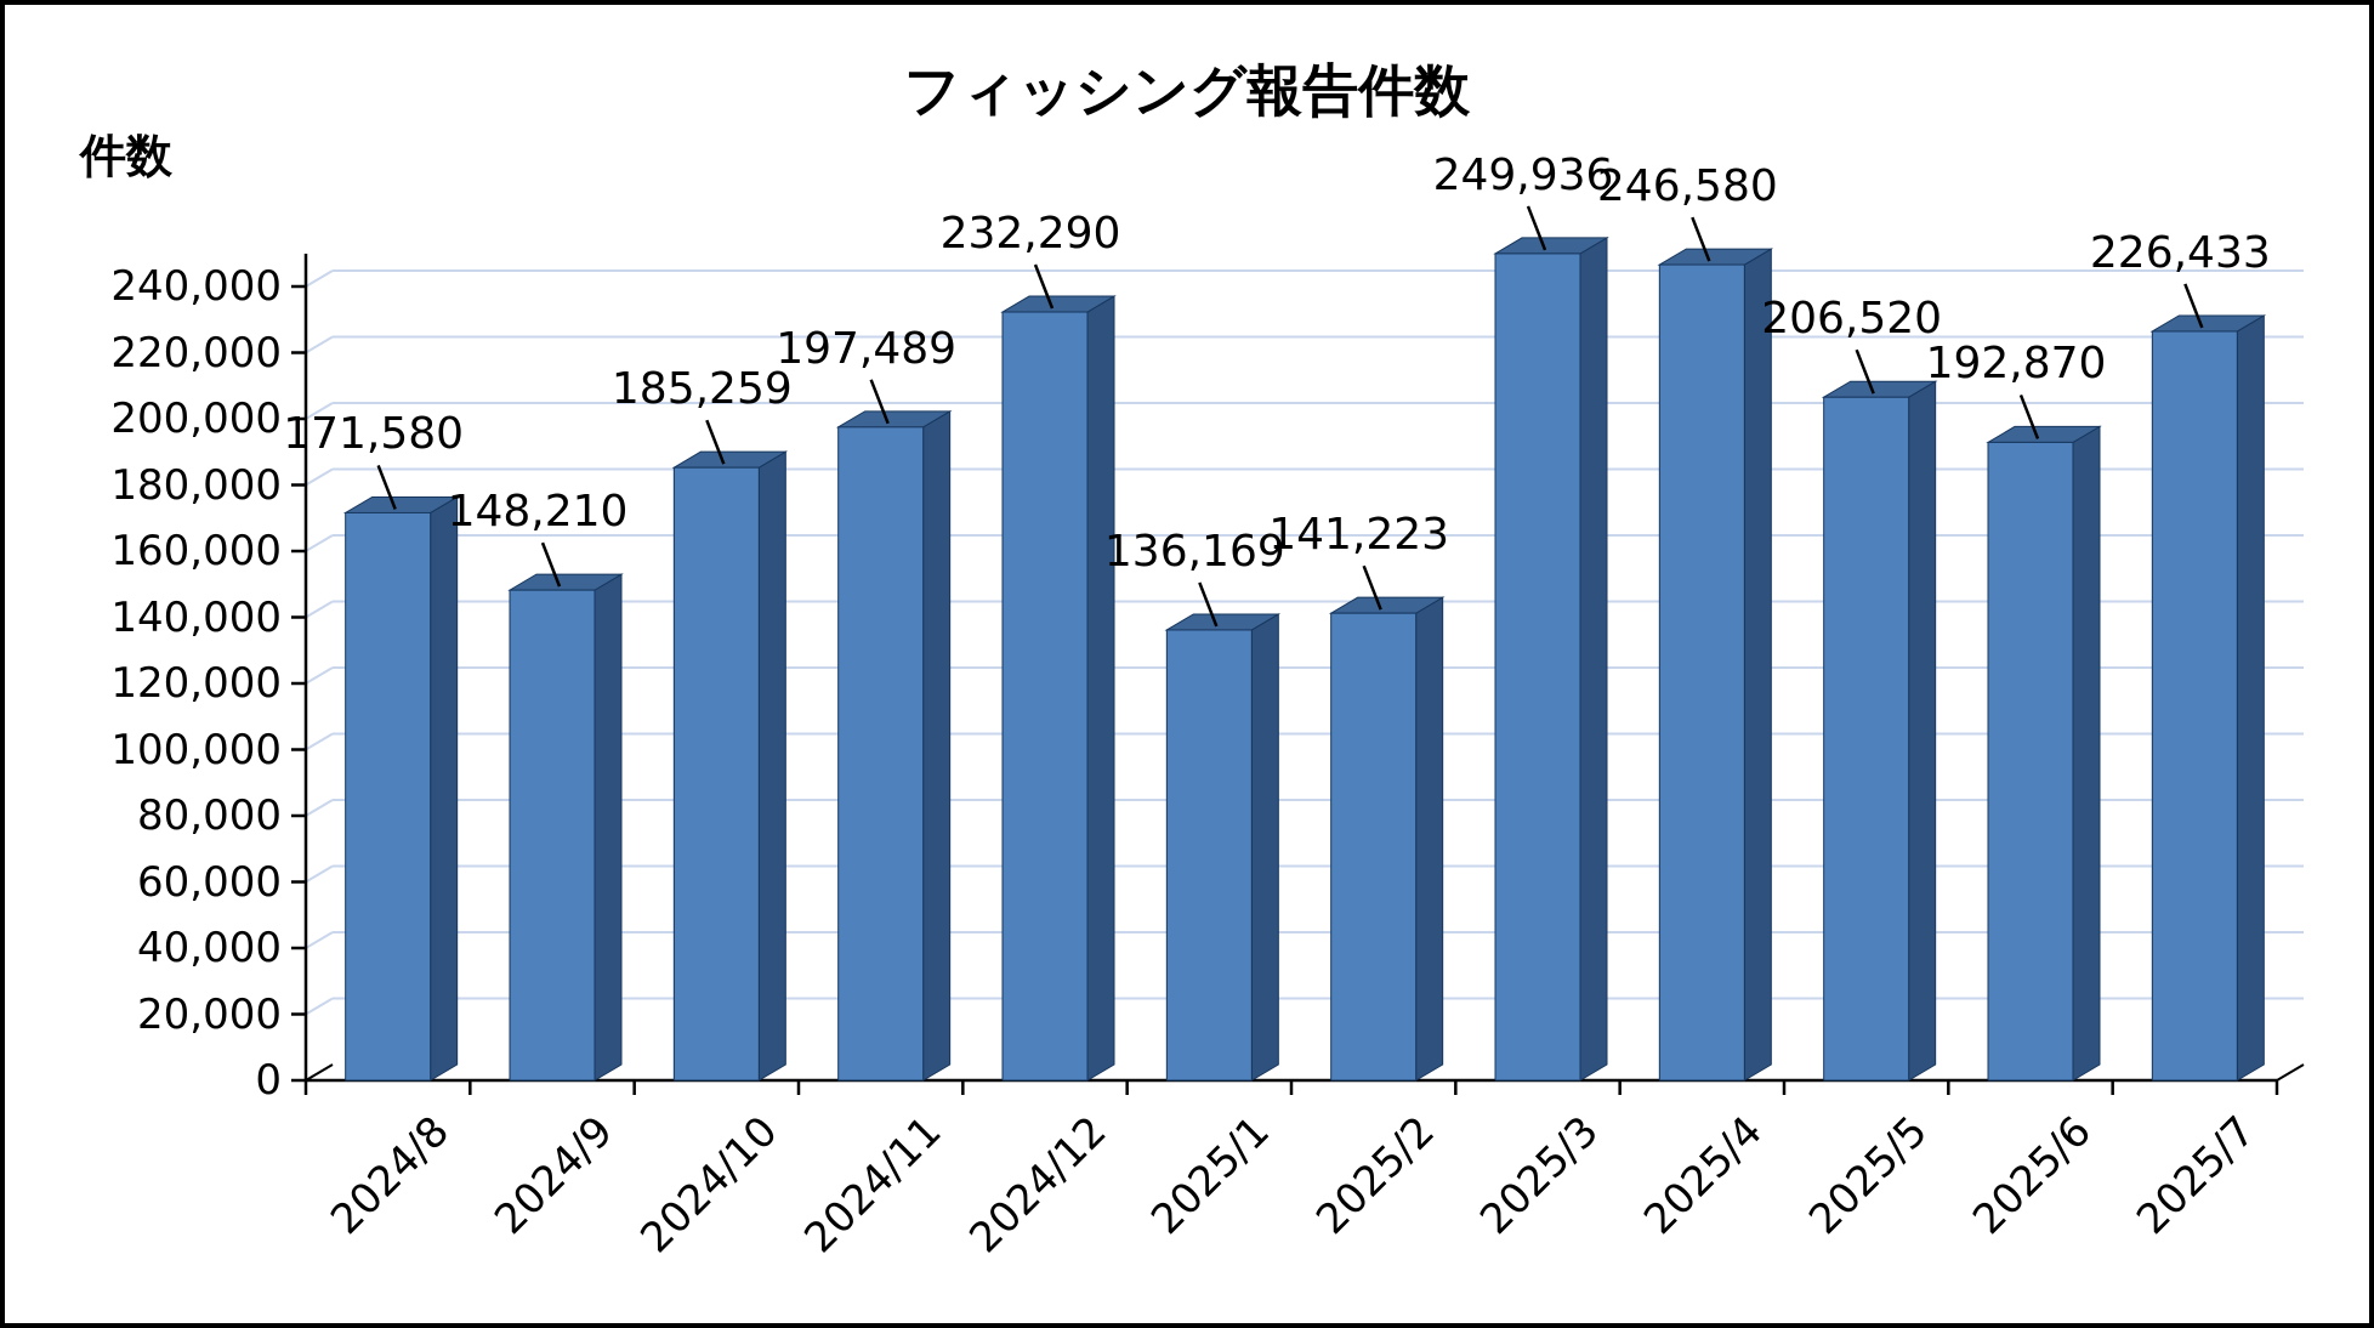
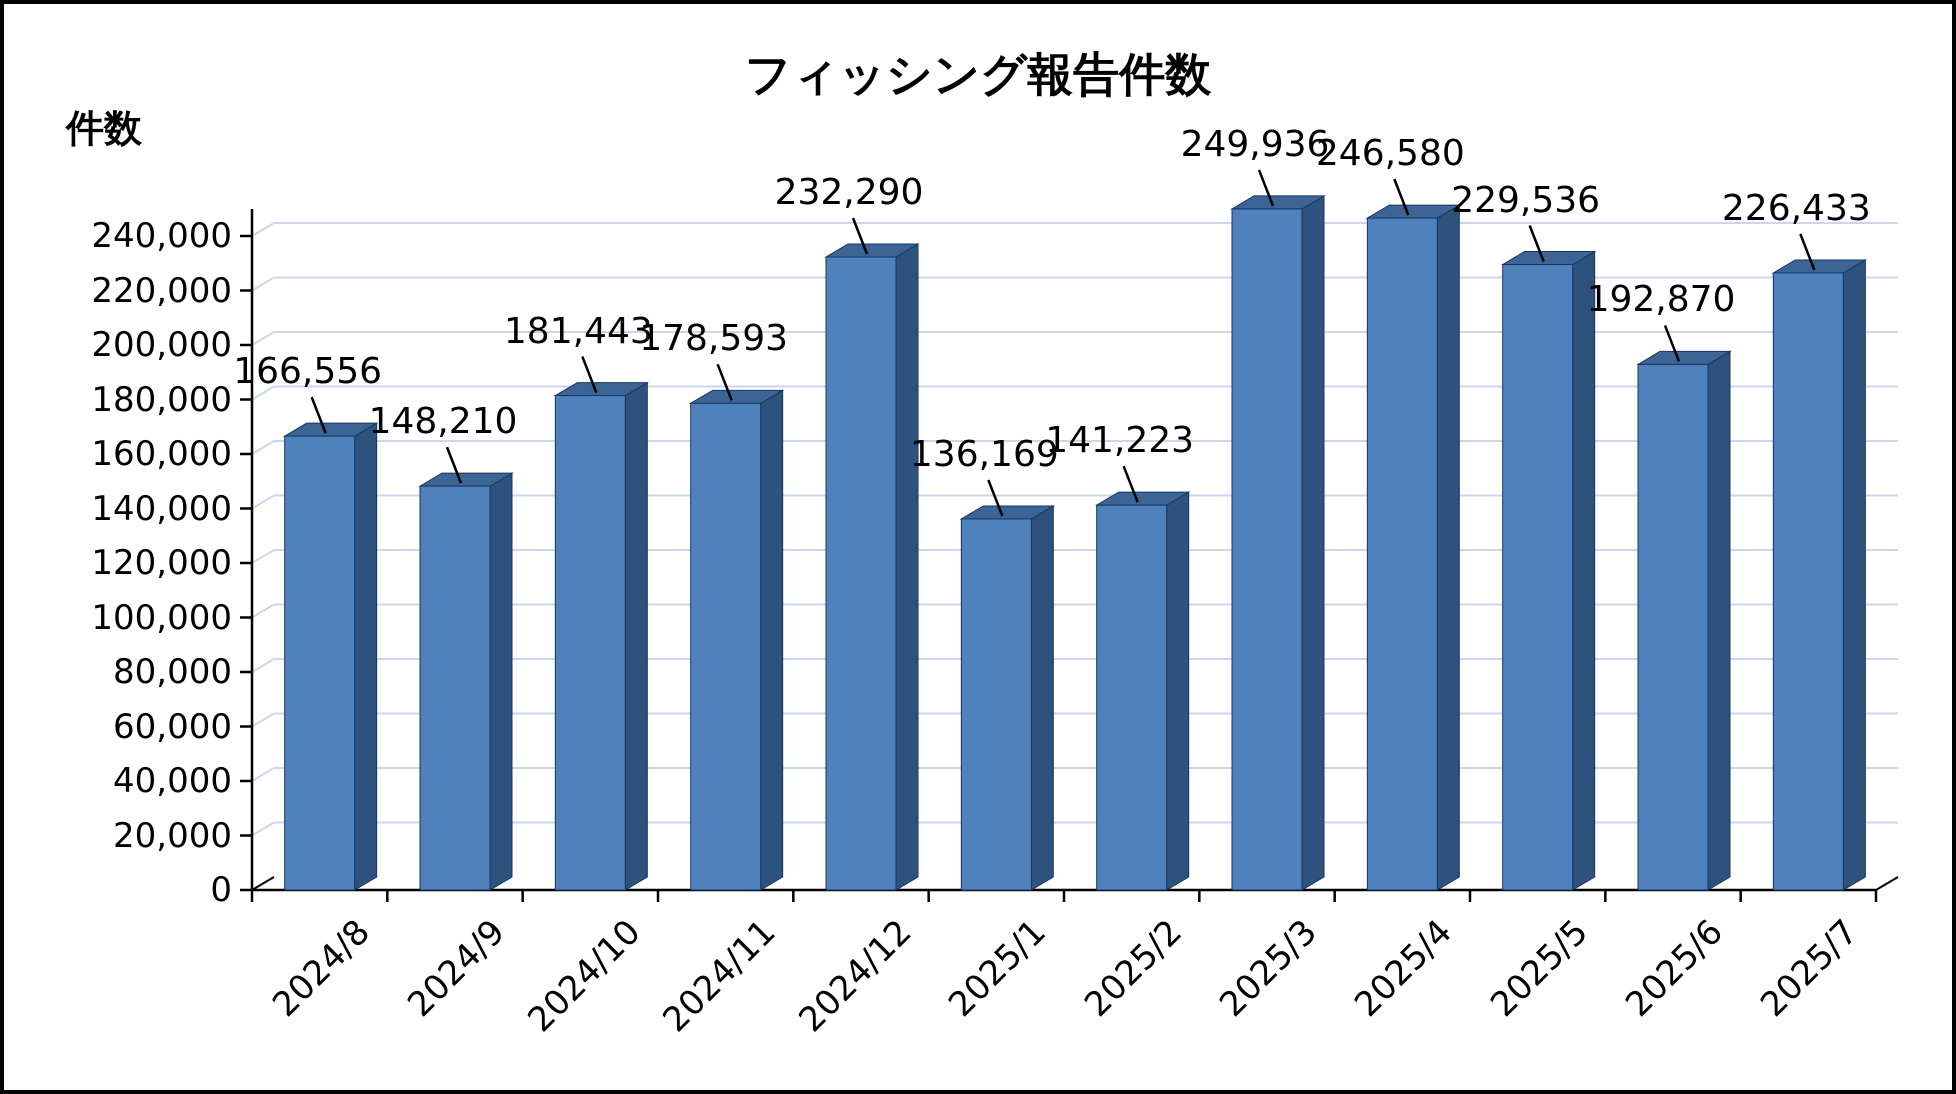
2024/8: 171,580 -> 166,556
2024/10: 185,259 -> 181,443
2024/11: 197,489 -> 178,593
2025/5: 206,520 -> 229,536
